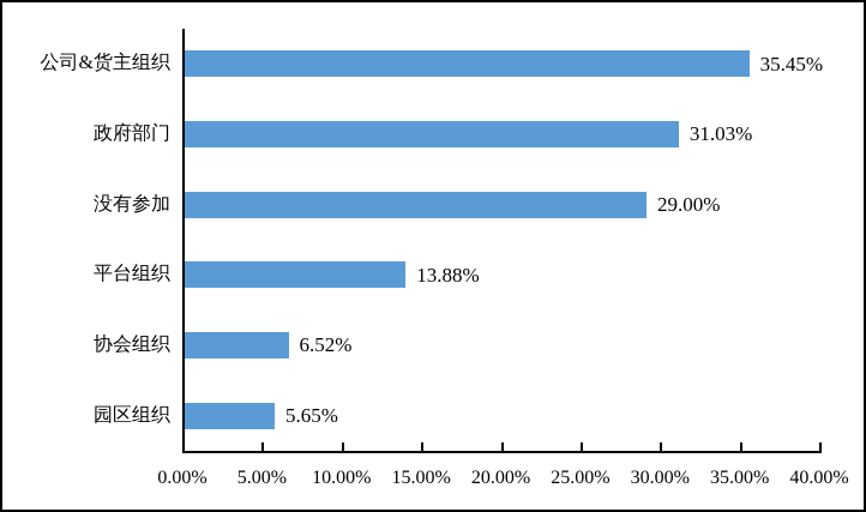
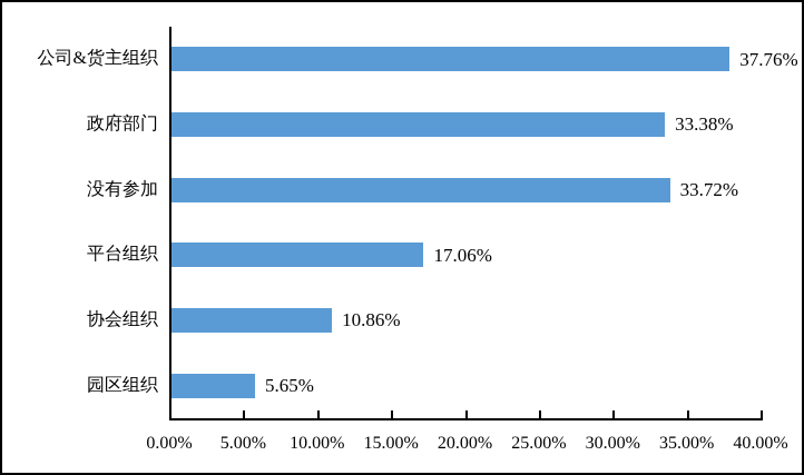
公司&货主组织: 35.45% -> 37.76%
政府部门: 31.03% -> 33.38%
没有参加: 29.00% -> 33.72%
平台组织: 13.88% -> 17.06%
协会组织: 6.52% -> 10.86%
